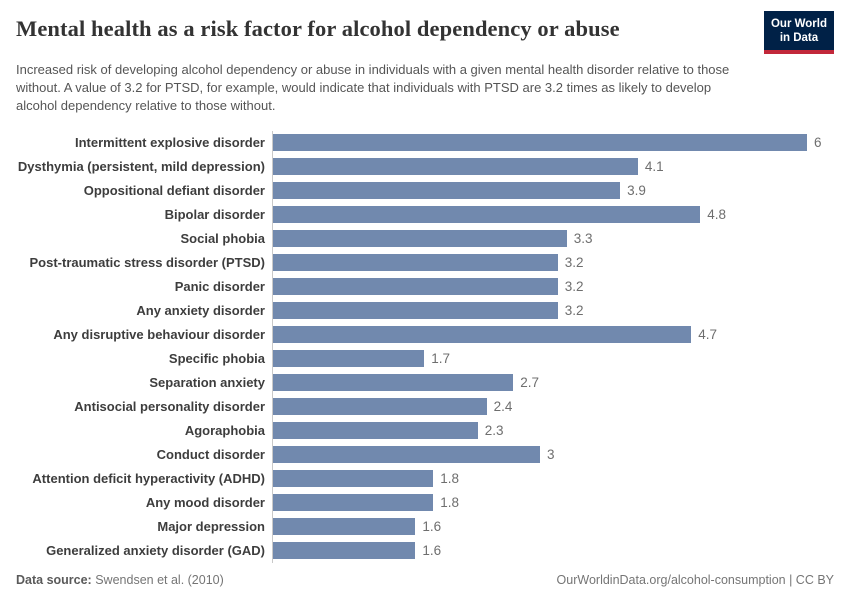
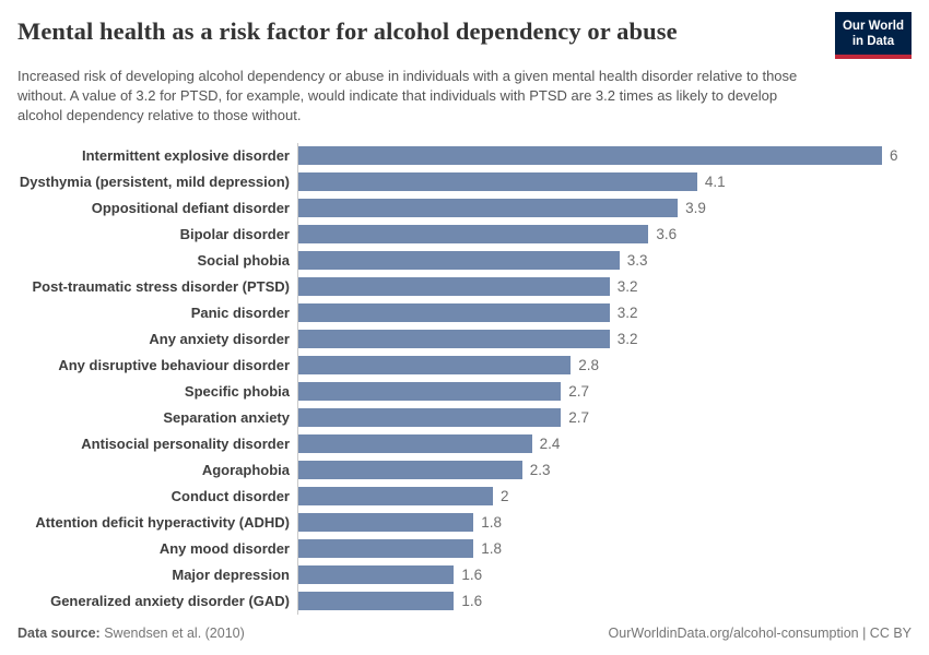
Bipolar disorder: 4.8 -> 3.6
Any disruptive behaviour disorder: 4.7 -> 2.8
Specific phobia: 1.7 -> 2.7
Conduct disorder: 3 -> 2
